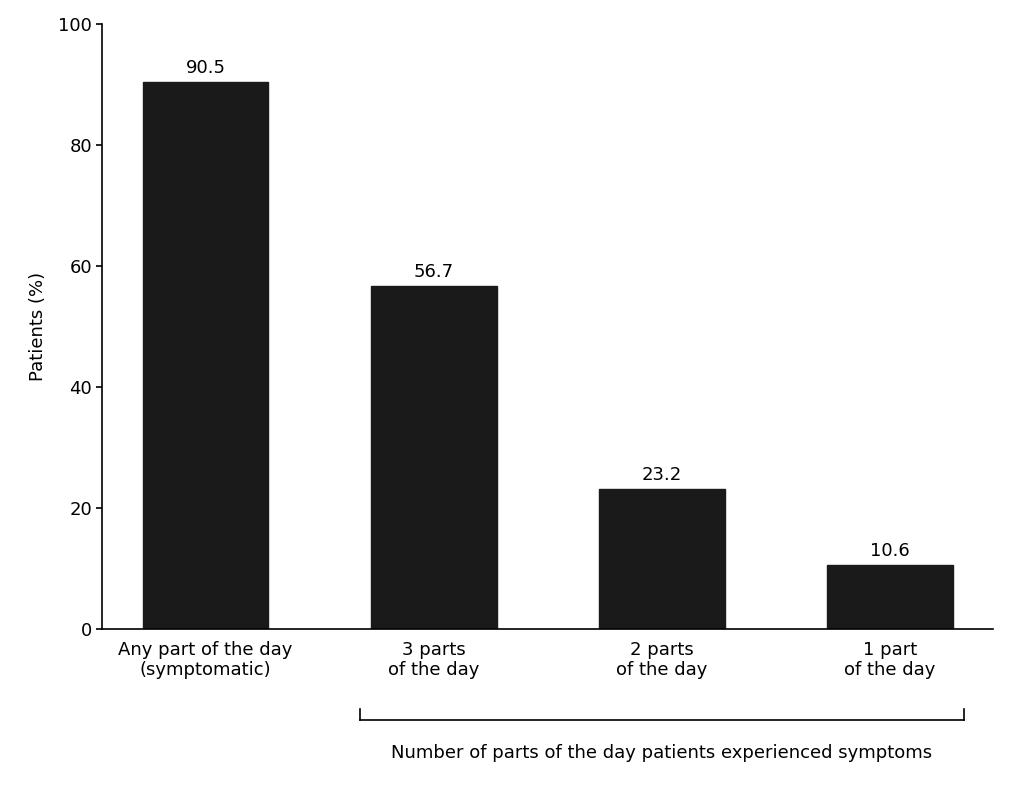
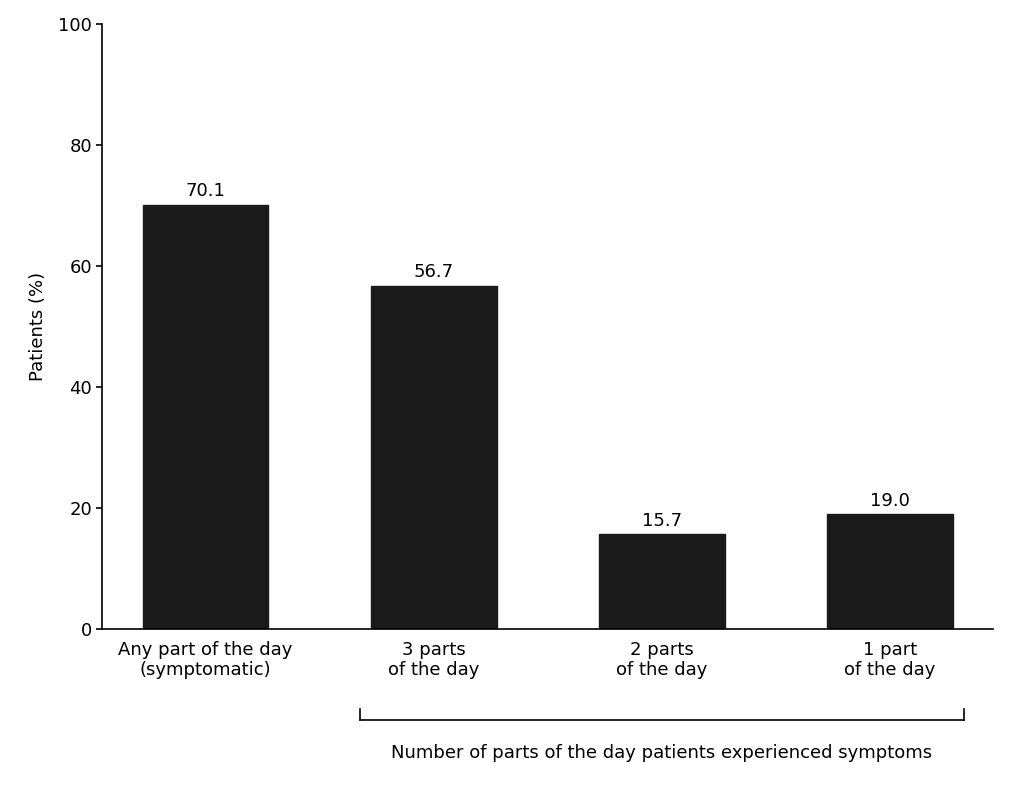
Any part of the day (symptomatic): 90.5 -> 70.1
2 parts of the day: 23.2 -> 15.7
1 part of the day: 10.6 -> 19.0
